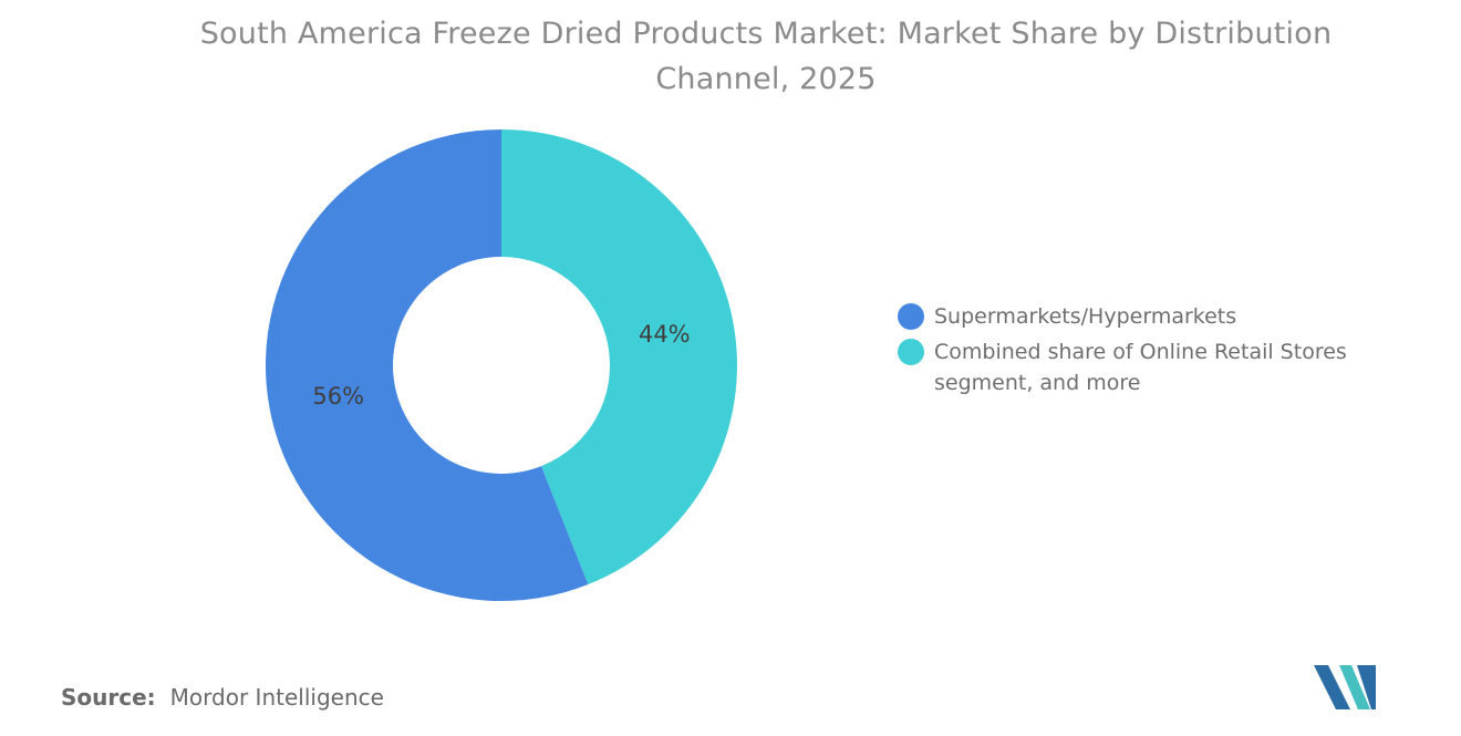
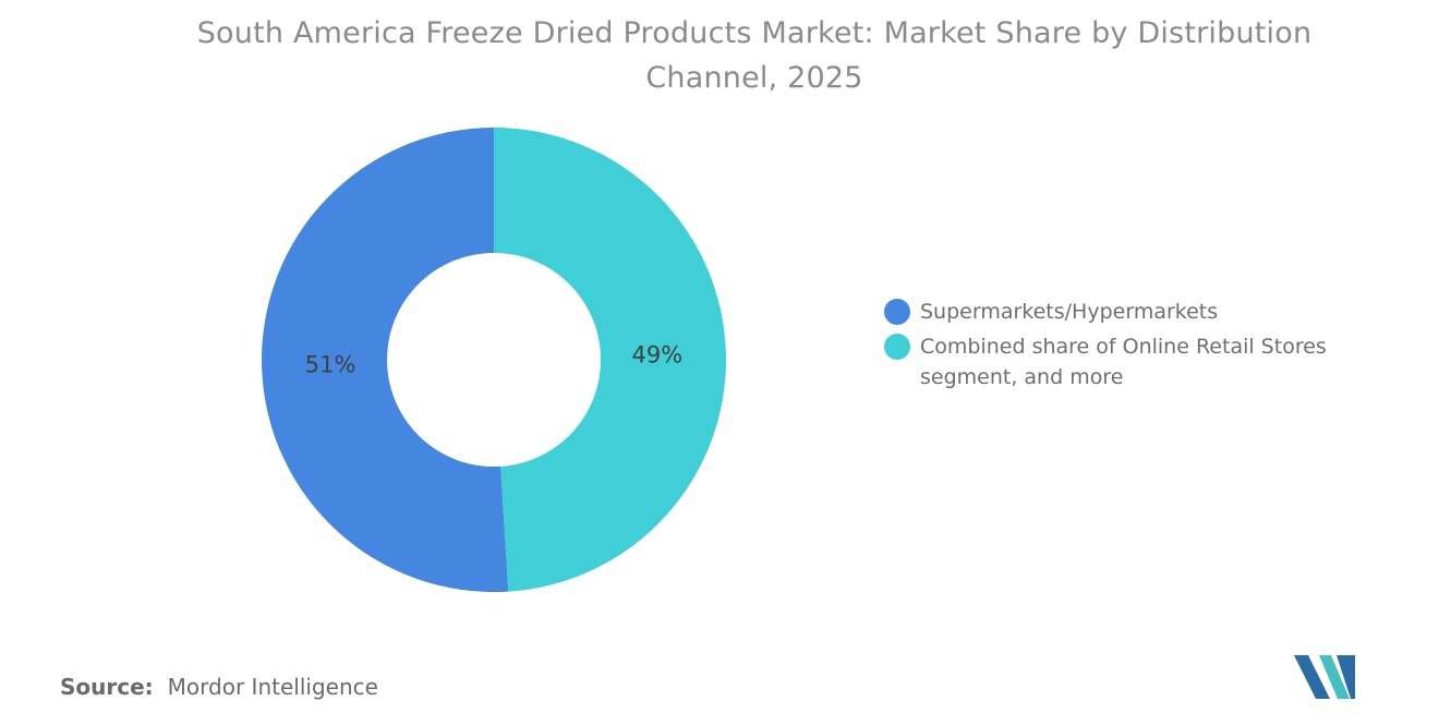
Supermarkets/Hypermarkets: 56% -> 51%
Combined share of Online Retail Stores segment, and more: 44% -> 49%
